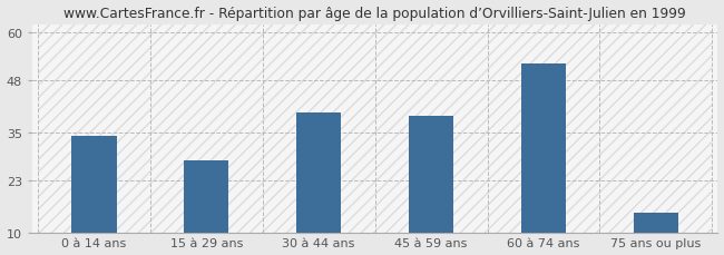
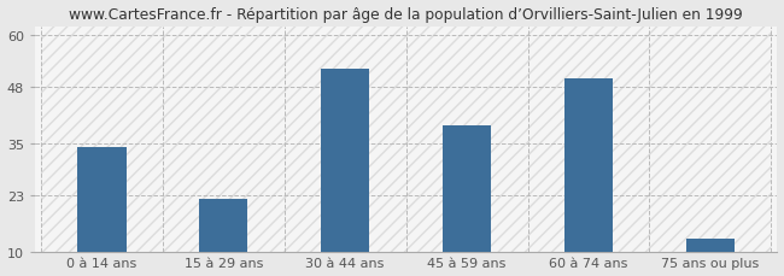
15 à 29 ans: 28 -> 22
30 à 44 ans: 40 -> 52
60 à 74 ans: 52 -> 50
75 ans ou plus: 15 -> 13
